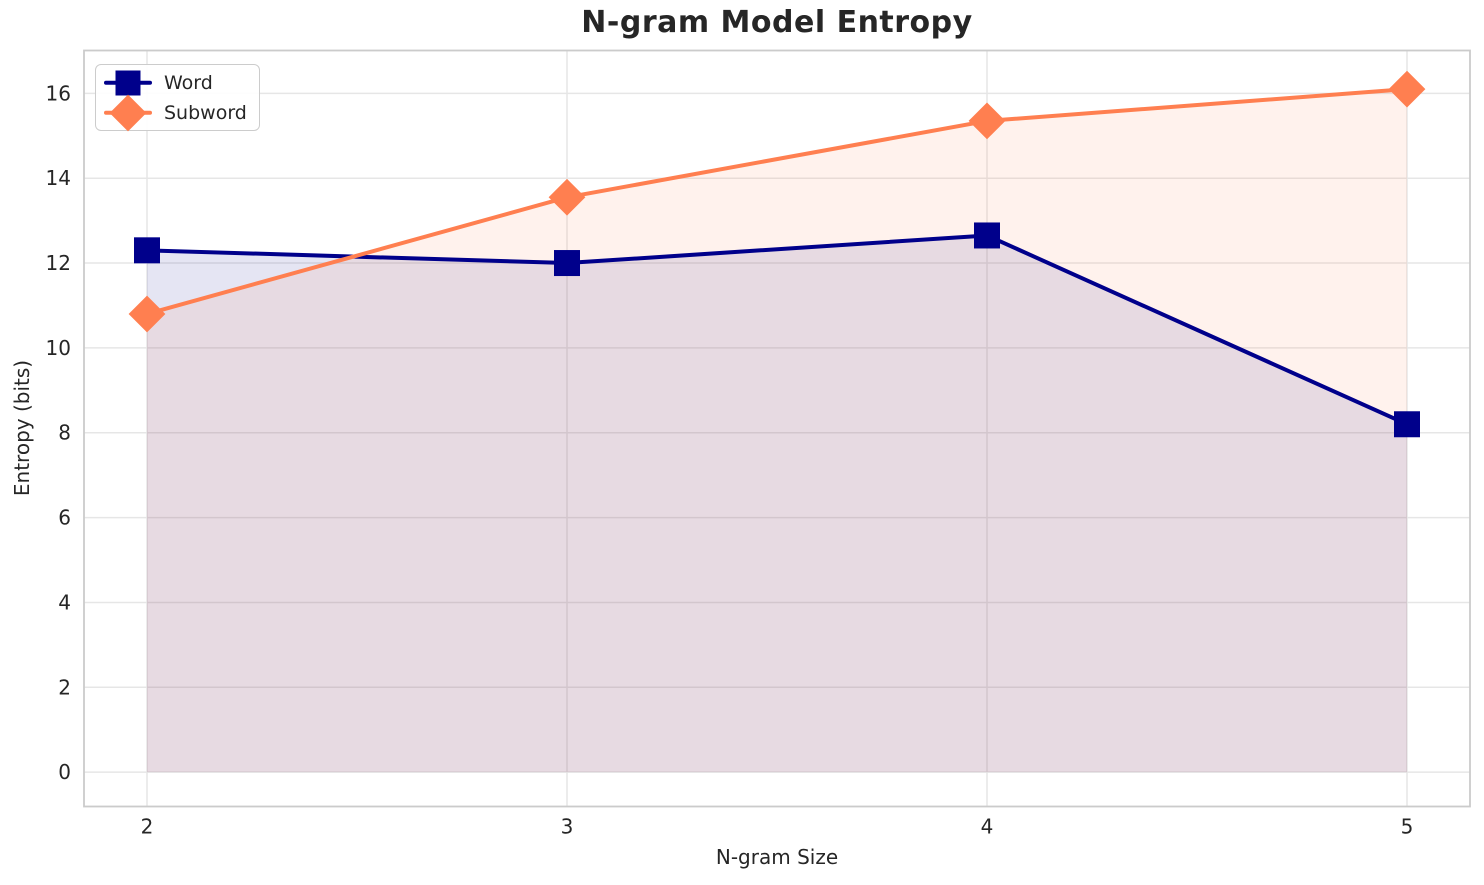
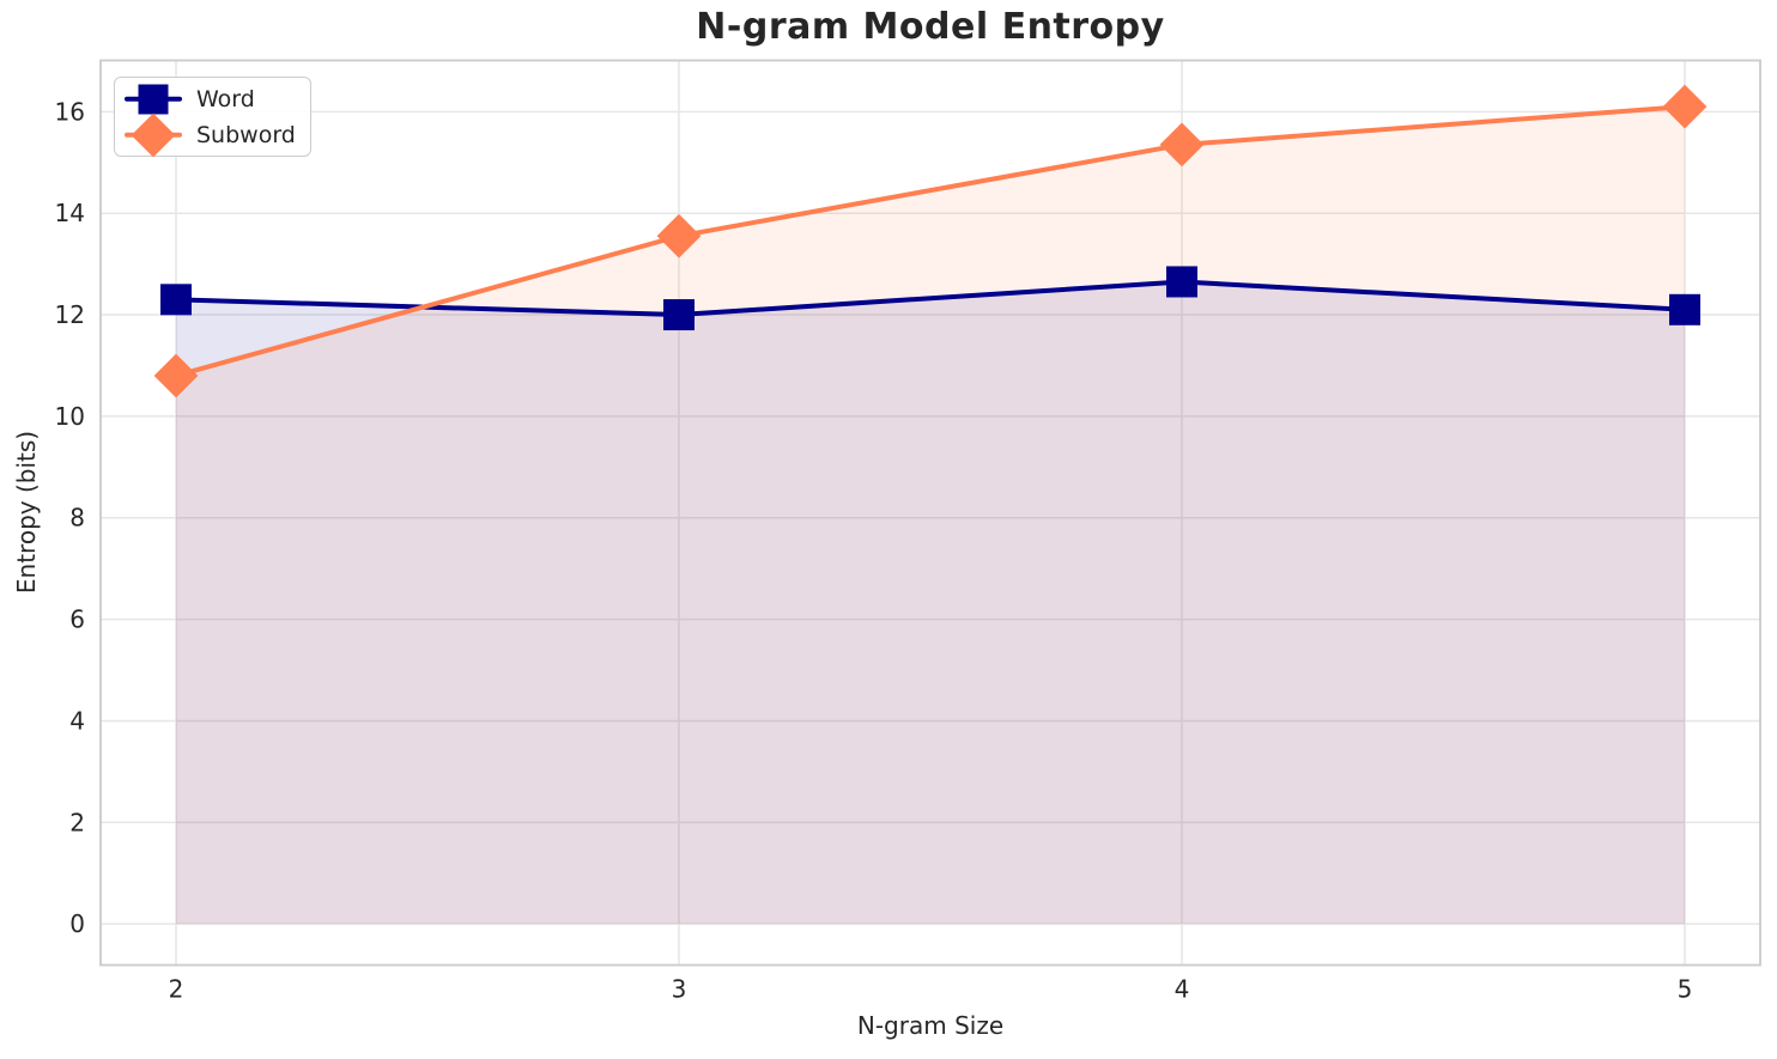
Word/5: 8.2 -> 12.1
